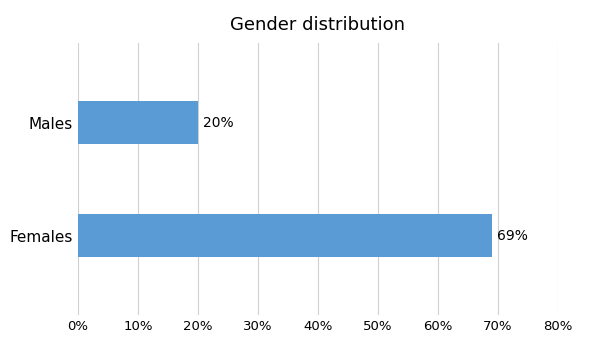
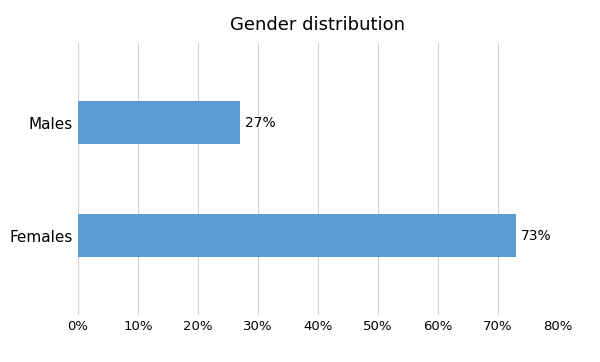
Males: 20% -> 27%
Females: 69% -> 73%
